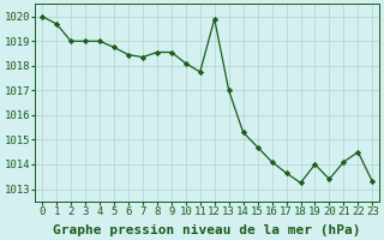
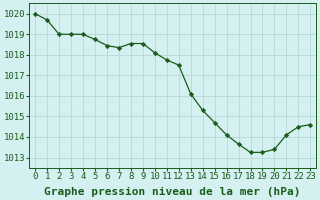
12: 1019.90 -> 1017.50
13: 1017.00 -> 1016.10
19: 1014.00 -> 1013.25
23: 1013.30 -> 1014.60
